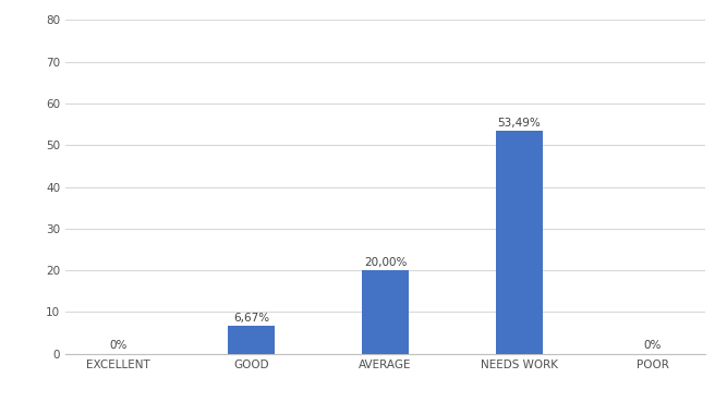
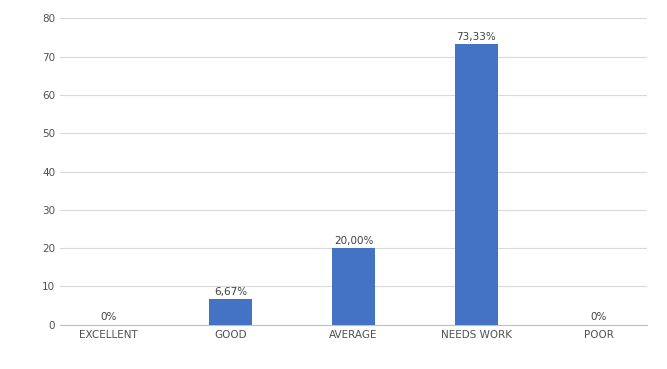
NEEDS WORK: 53,49% -> 73,33%
